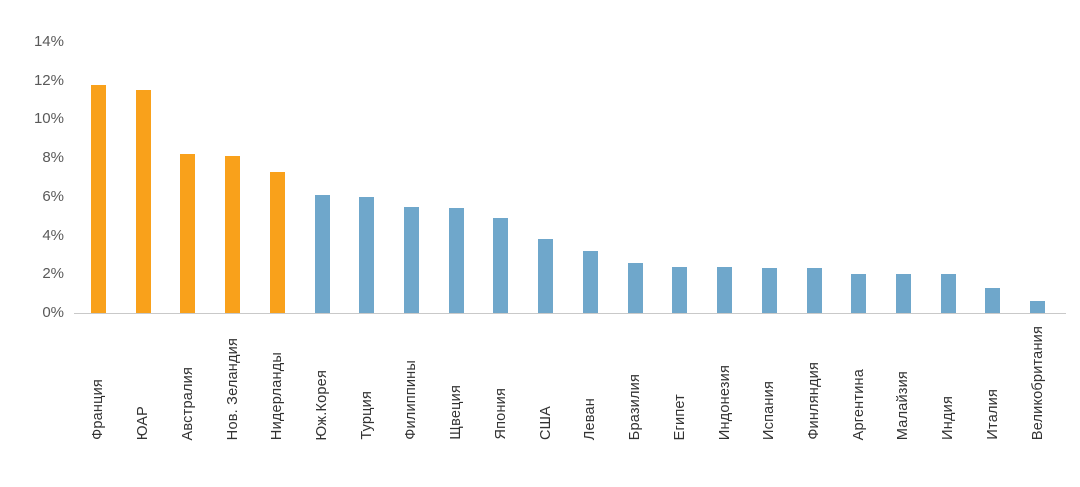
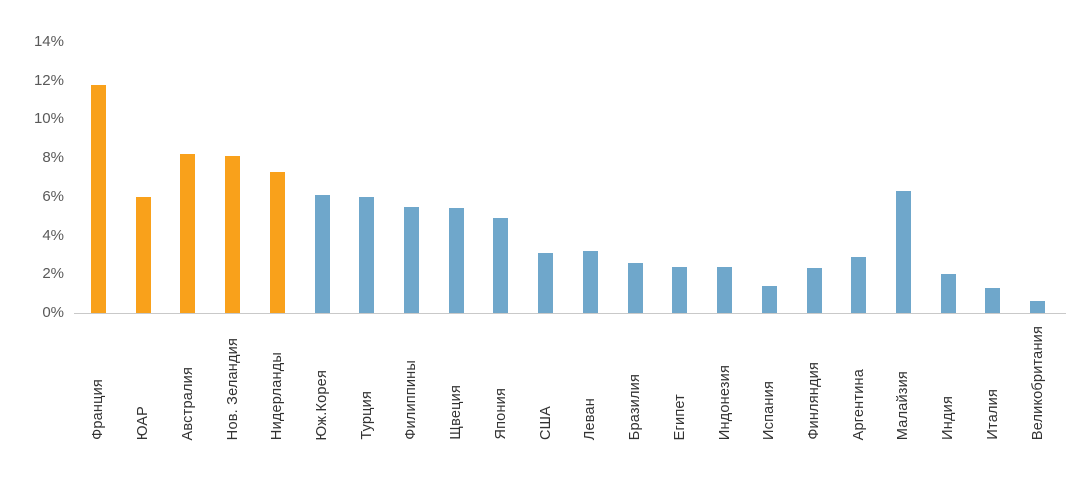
ЮАР: 11.5% -> 6.0%
США: 3.8% -> 3.1%
Испания: 2.3% -> 1.4%
Аргентина: 2.0% -> 2.9%
Малайзия: 2.0% -> 6.3%
